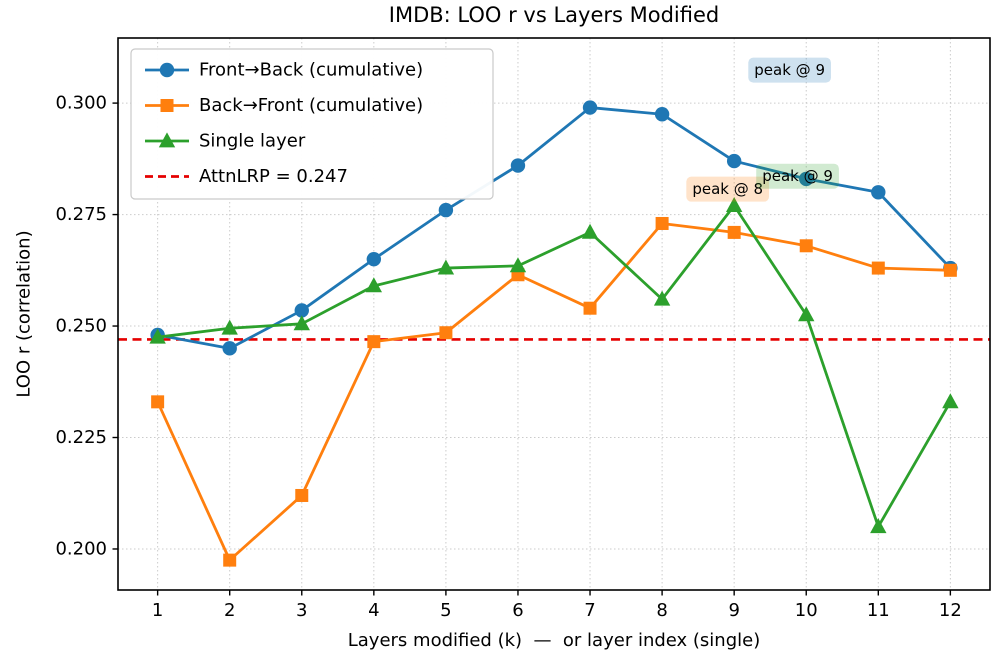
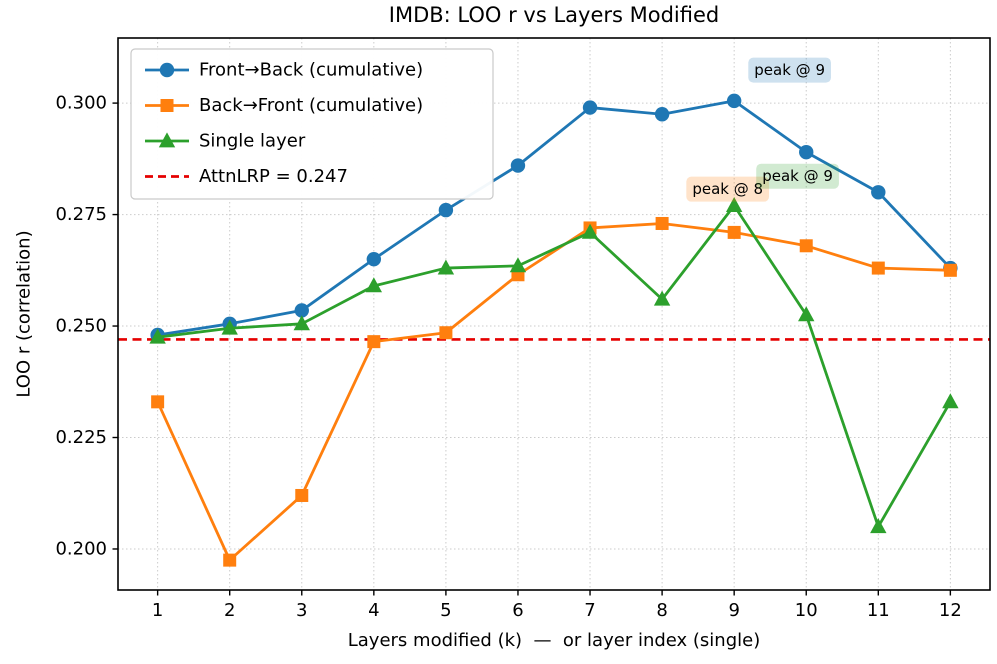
Front→Back (cumulative)/2: 0.245 -> 0.251
Back→Front (cumulative)/7: 0.254 -> 0.272
Front→Back (cumulative)/9: 0.287 -> 0.300
Front→Back (cumulative)/10: 0.283 -> 0.289
